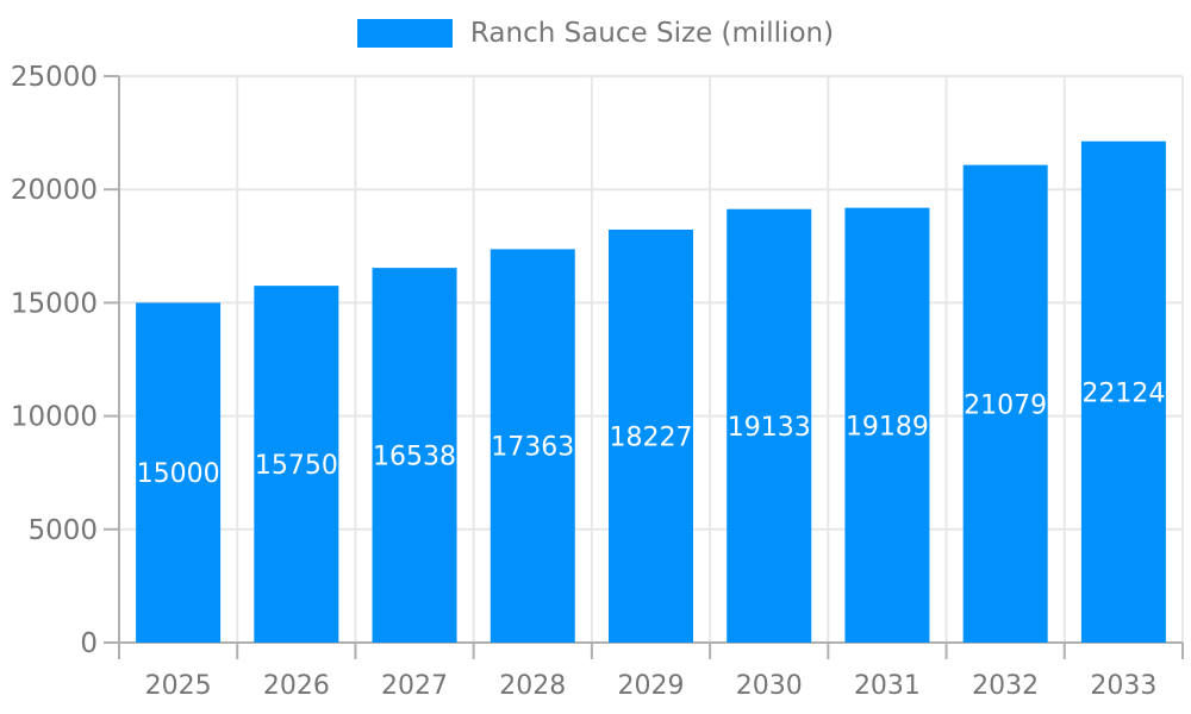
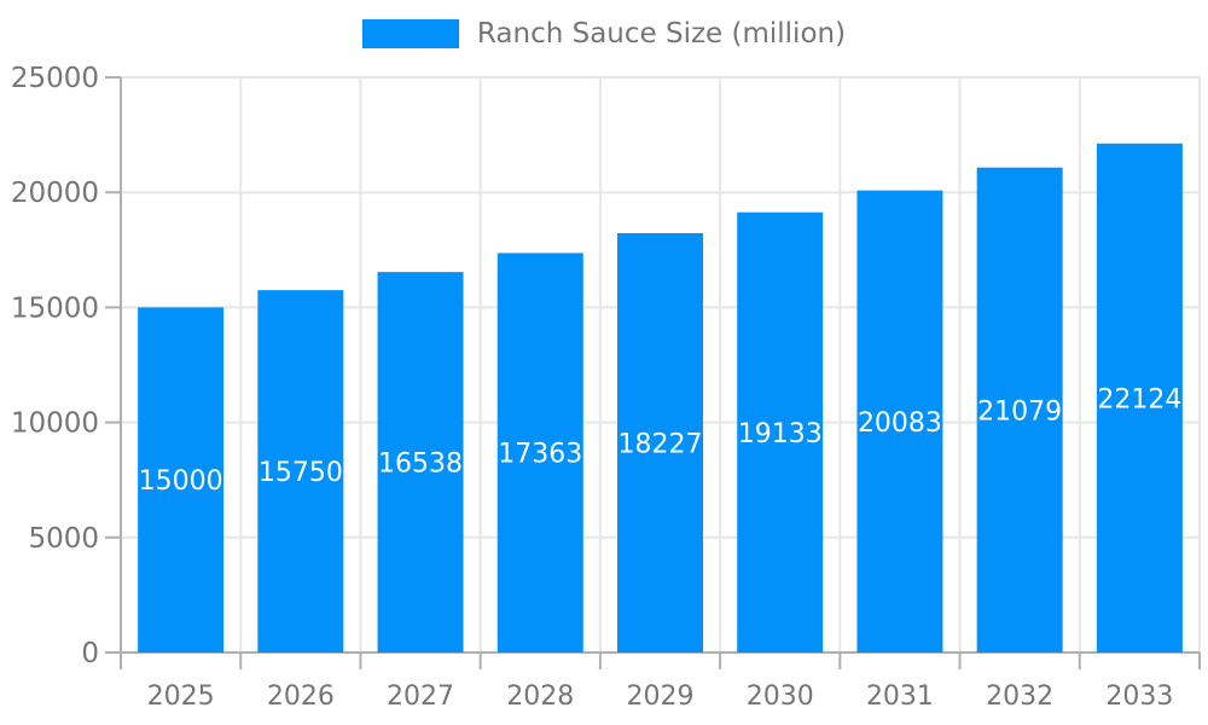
2031: 19189 -> 20083
